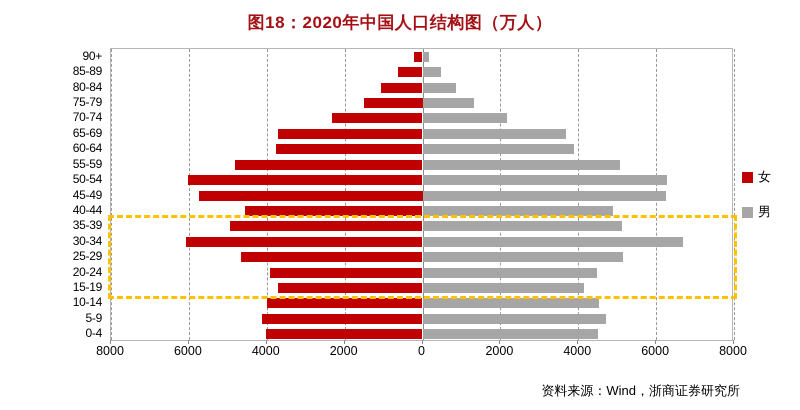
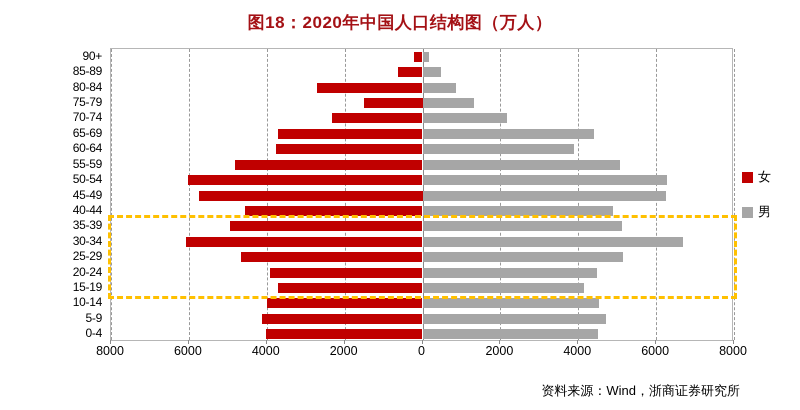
女/80-84: 1100 -> 2700
男/65-69: 3700 -> 4400
